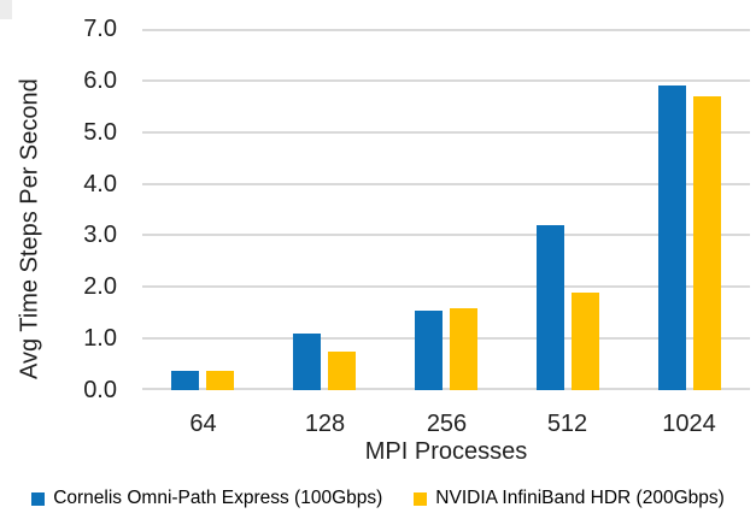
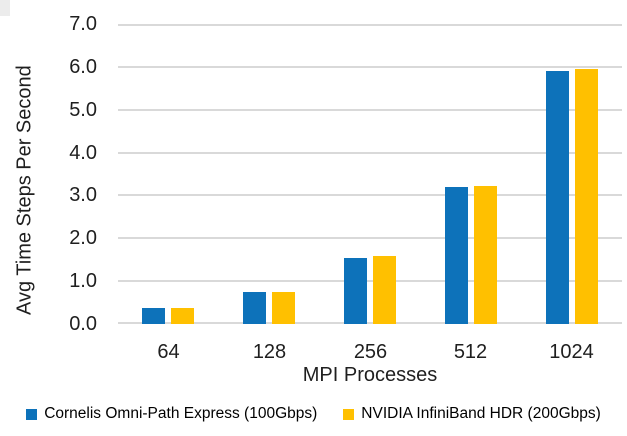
Cornelis Omni-Path Express (100Gbps)/128: 1.1 -> 0.7
NVIDIA InfiniBand HDR (200Gbps)/512: 1.9 -> 3.2
NVIDIA InfiniBand HDR (200Gbps)/1024: 5.7 -> 6.0
